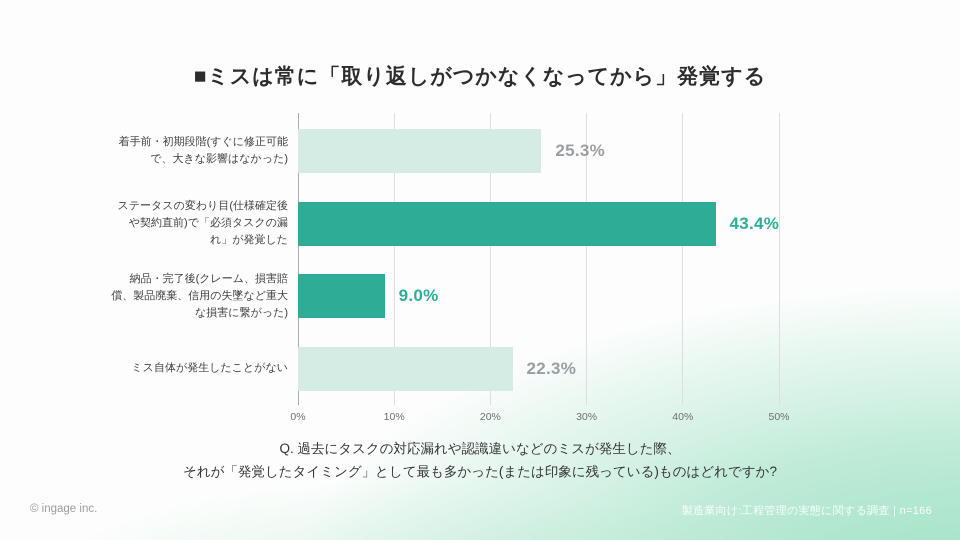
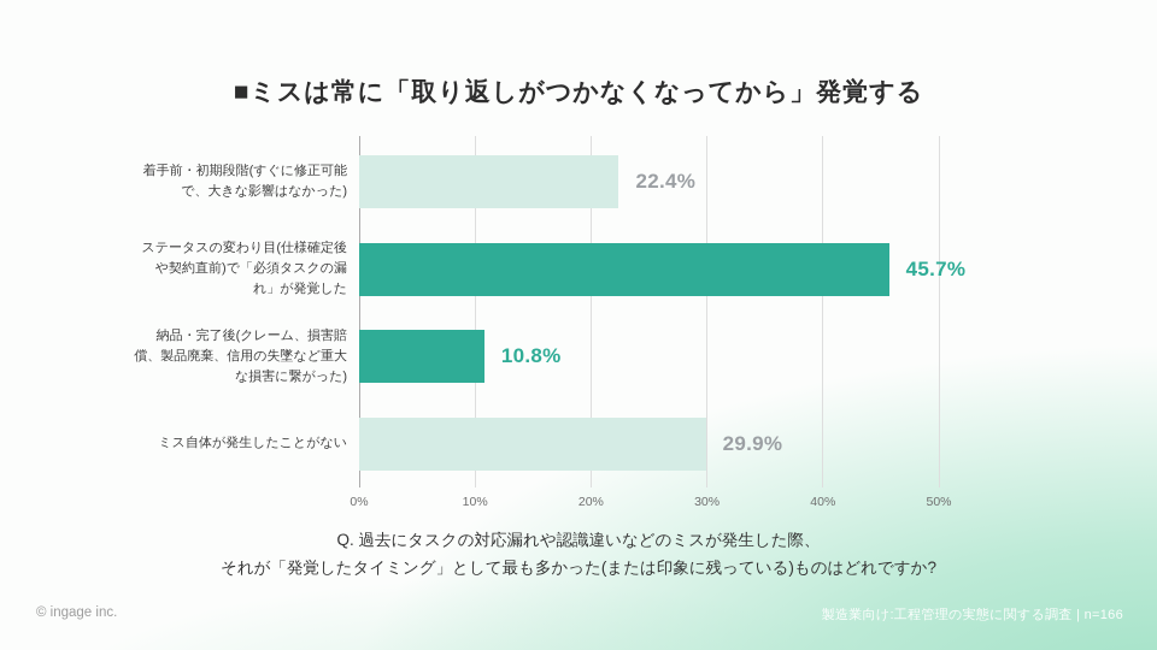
着手前・初期段階(すぐに修正可能で、大きな影響はなかった): 25.3% -> 22.4%
ステータスの変わり目(仕様確定後や契約直前)で「必須タスクの漏れ」が発覚した: 43.4% -> 45.7%
納品・完了後(クレーム、損害賠償、製品廃棄、信用の失墜など重大な損害に繋がった): 9.0% -> 10.8%
ミス自体が発生したことがない: 22.3% -> 29.9%
